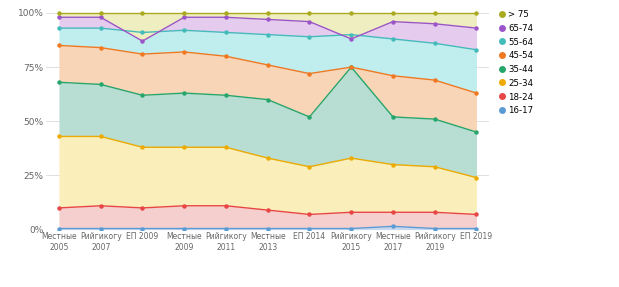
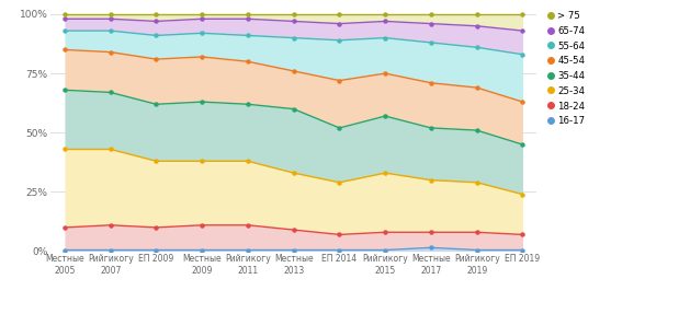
65-74/ЕП 2009: 87% -> 97%
35-44/Рийгикогу 2015: 75% -> 57%
65-74/Рийгикогу 2015: 88% -> 97%
